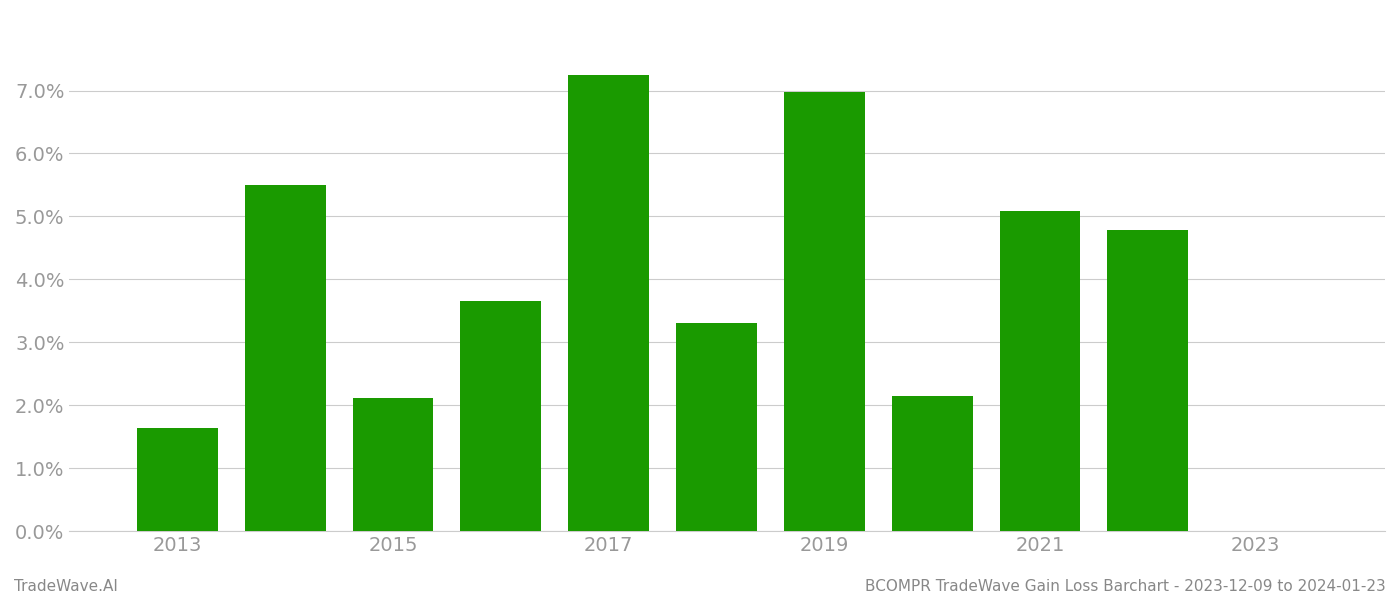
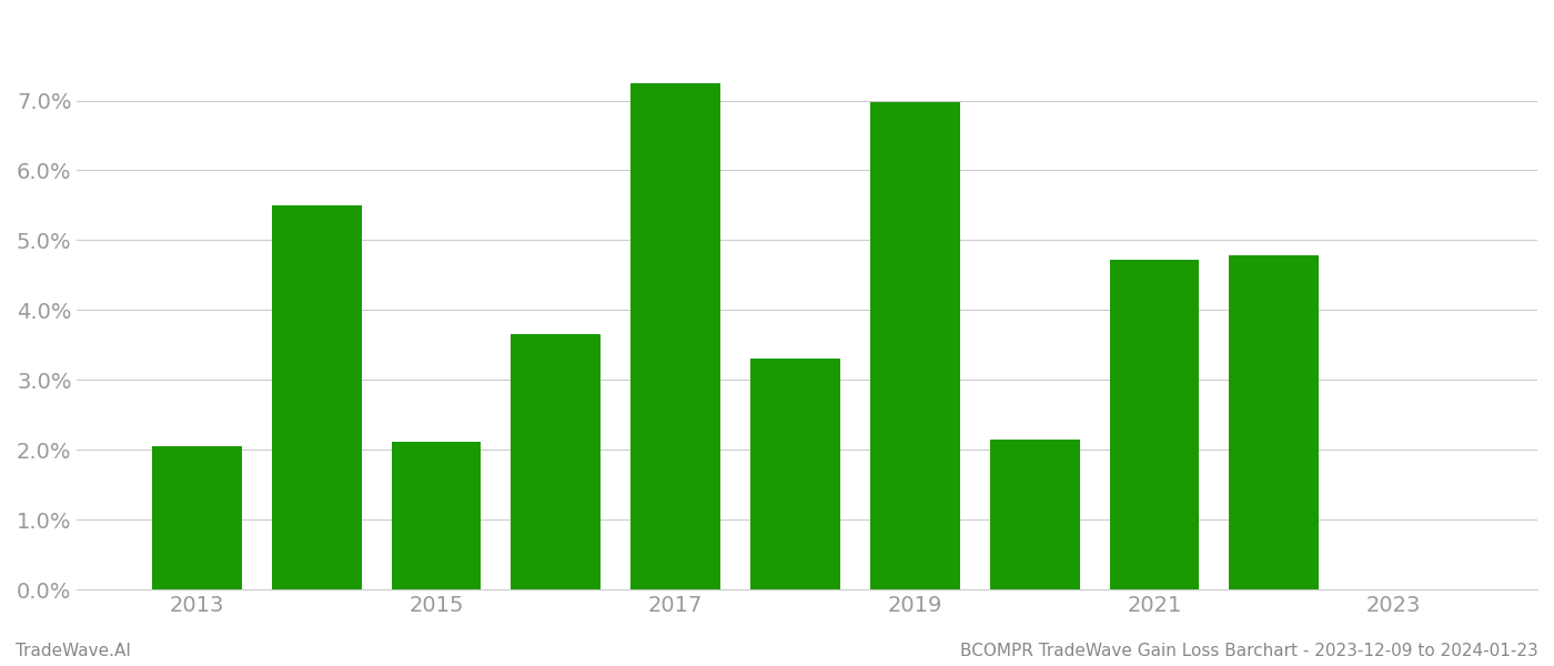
2013: 1.64% -> 2.05%
2021: 5.08% -> 4.72%
